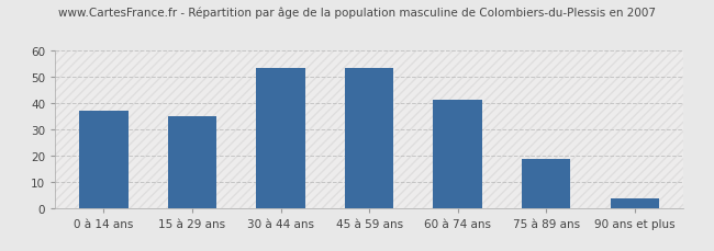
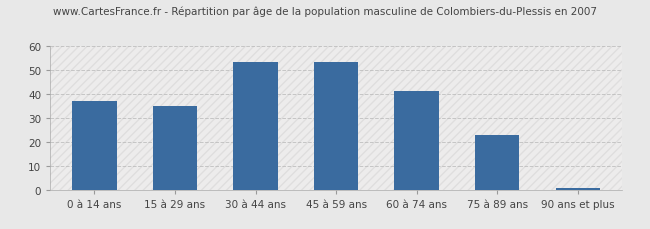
75 à 89 ans: 19 -> 23
90 ans et plus: 4 -> 1
